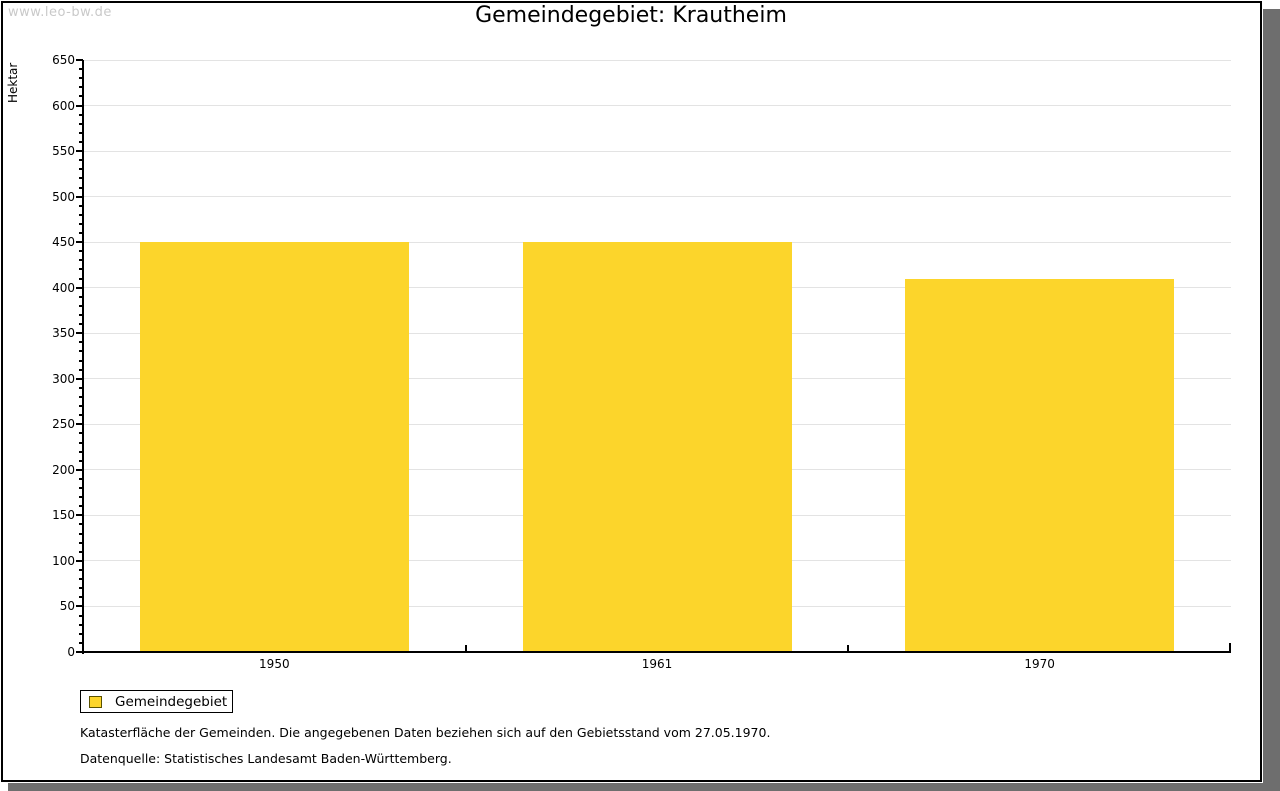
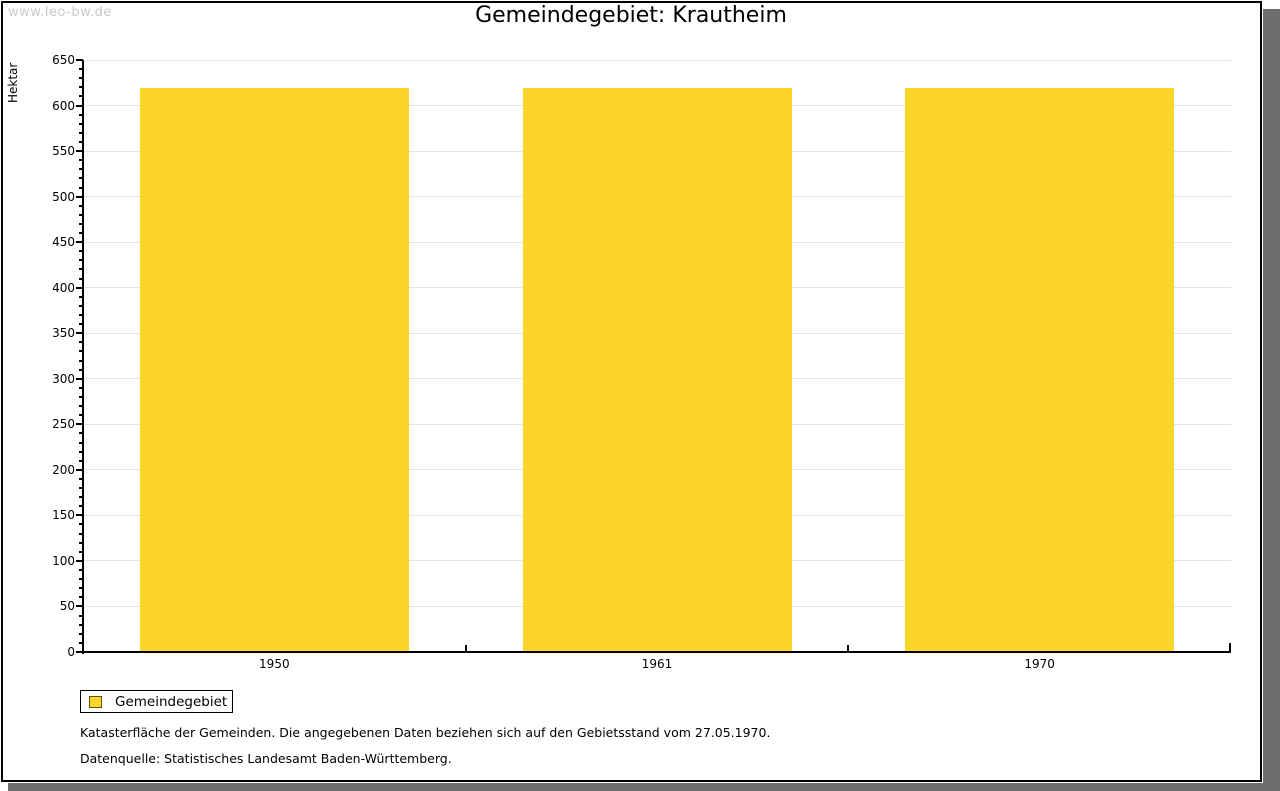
1950: 450 -> 620
1961: 450 -> 620
1970: 410 -> 620
